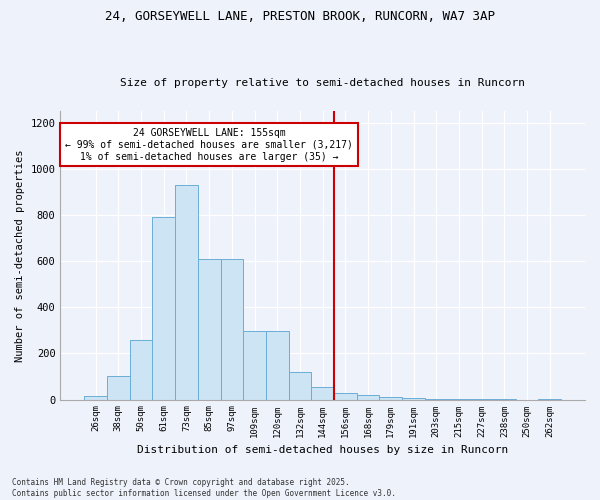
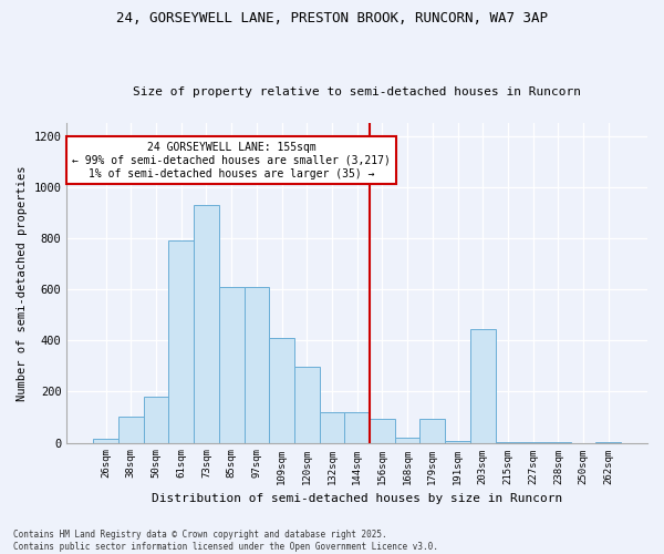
50sqm: 260 -> 180
109sqm: 295 -> 410
144sqm: 55 -> 120
156sqm: 30 -> 95
179sqm: 10 -> 95
203sqm: 3 -> 445
